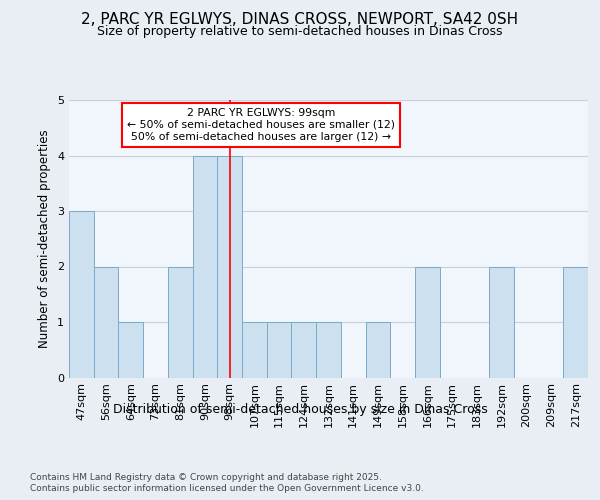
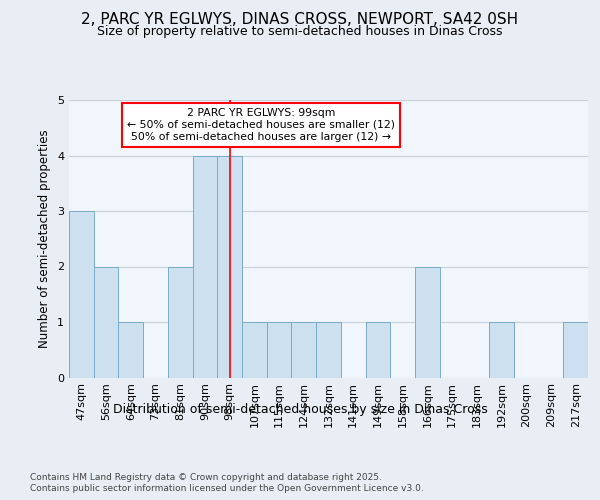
192sqm: 2 -> 1
217sqm: 2 -> 1
